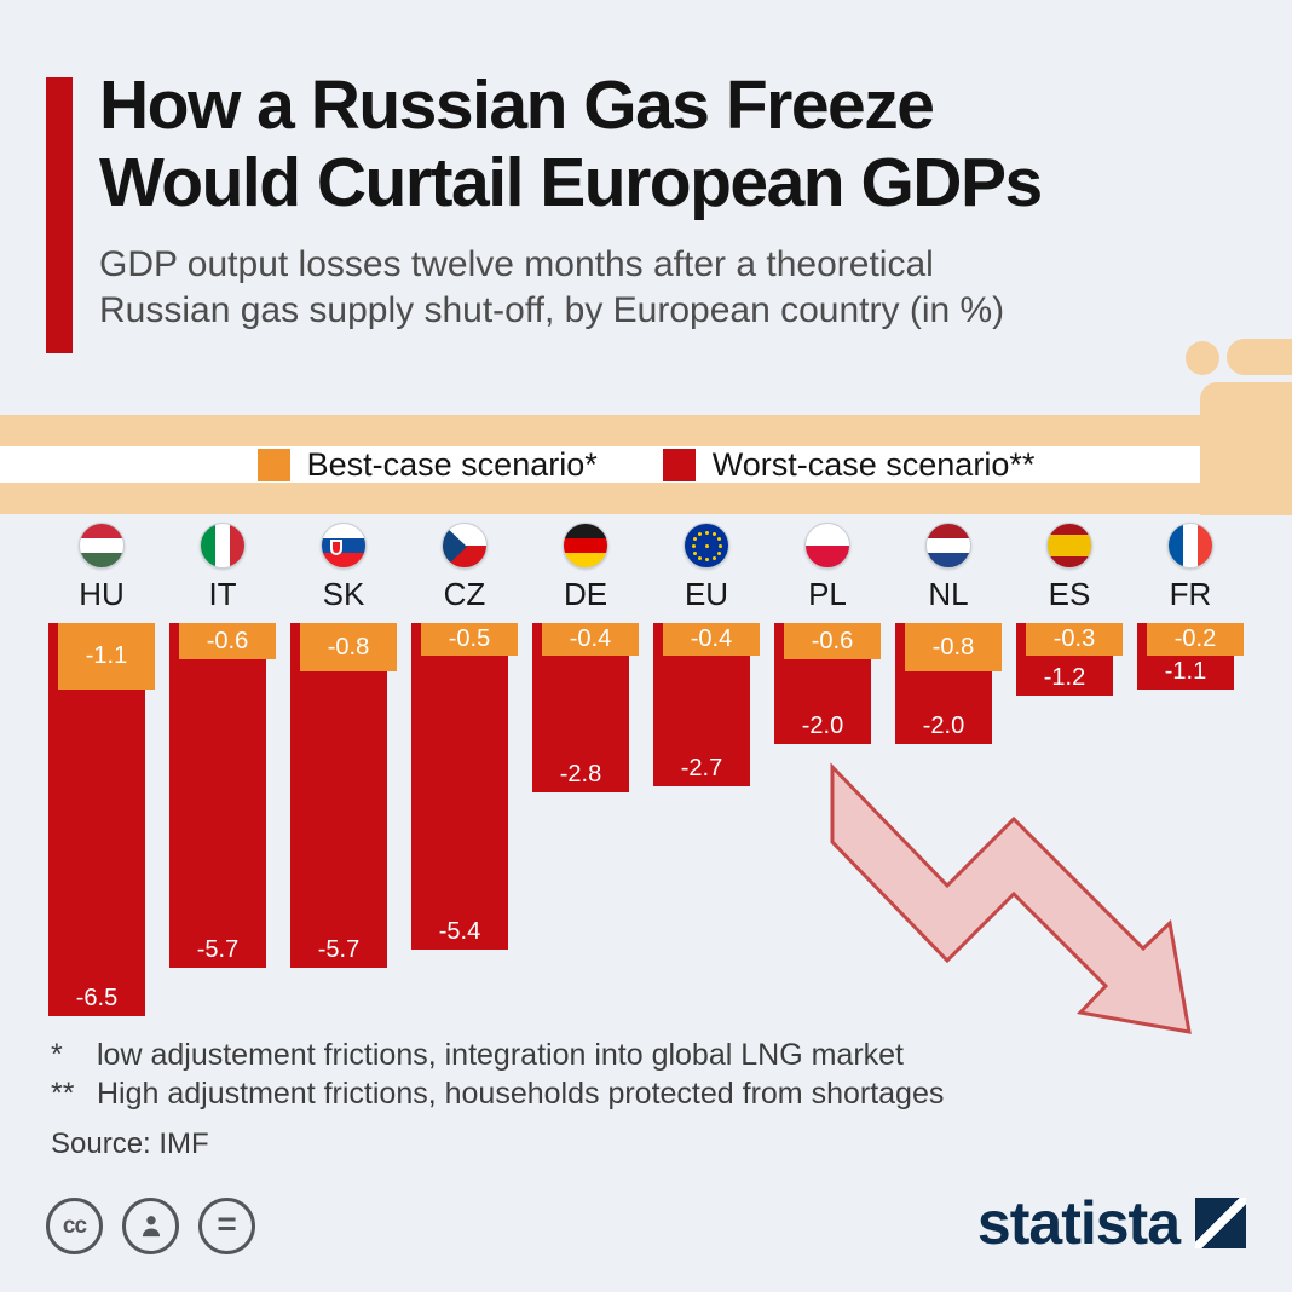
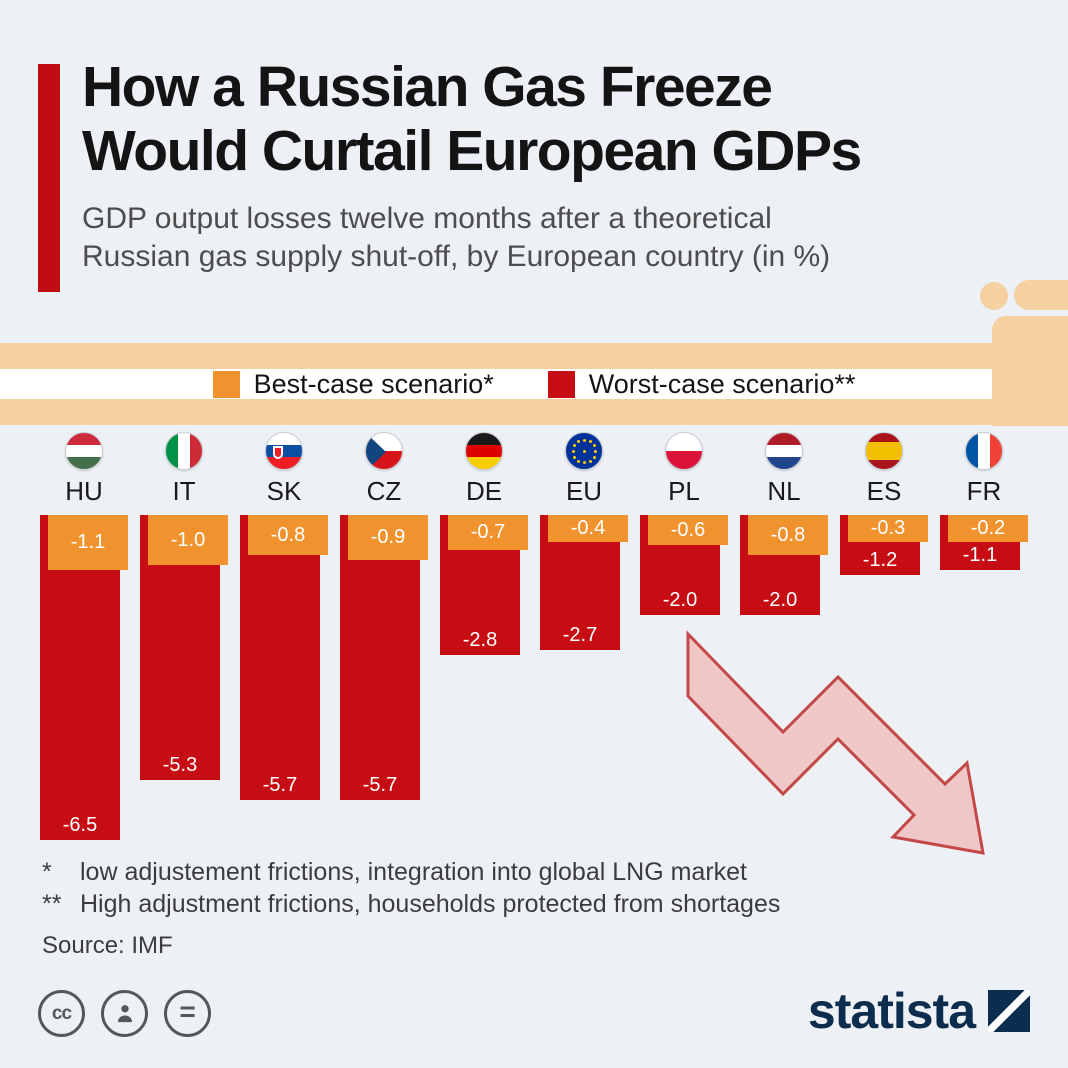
Best-case scenario*/IT: -0.6 -> -1.0
Worst-case scenario**/IT: -5.7 -> -5.3
Best-case scenario*/CZ: -0.5 -> -0.9
Worst-case scenario**/CZ: -5.4 -> -5.7
Best-case scenario*/DE: -0.4 -> -0.7
